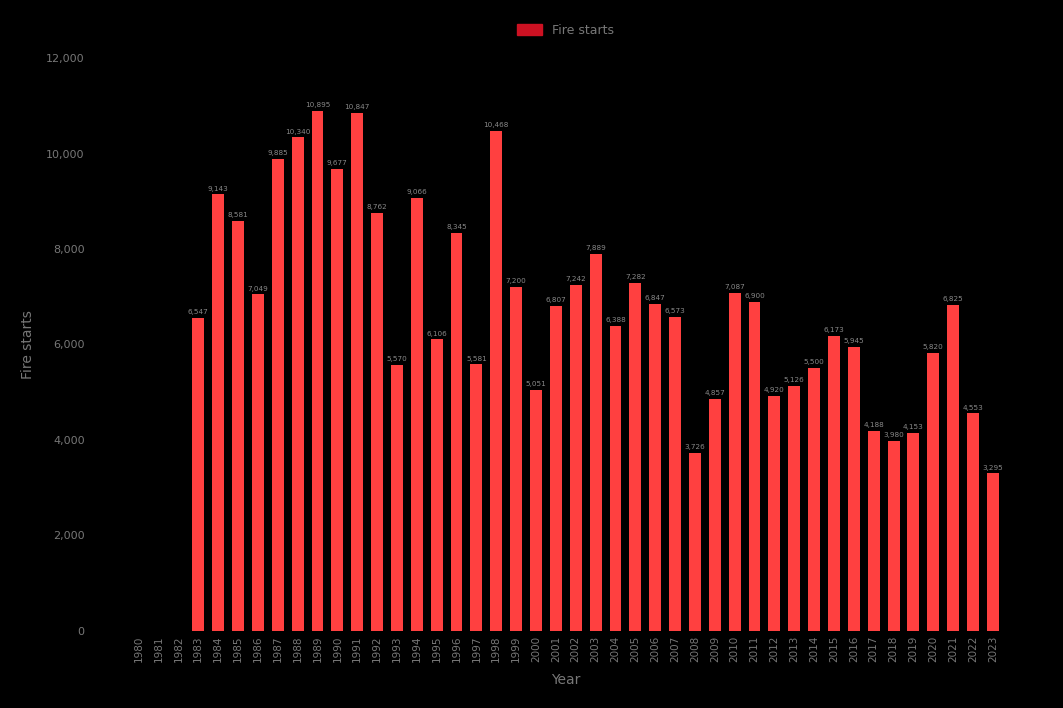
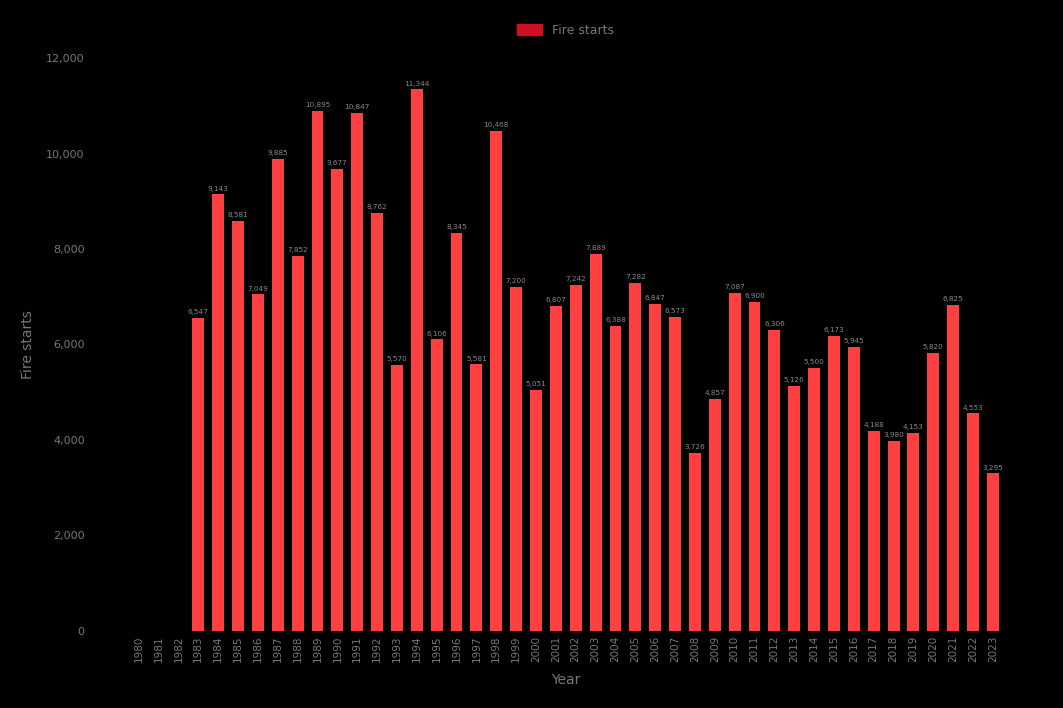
1988: 10,340 -> 7,852
1994: 9,066 -> 11,344
2012: 4,920 -> 6,306
